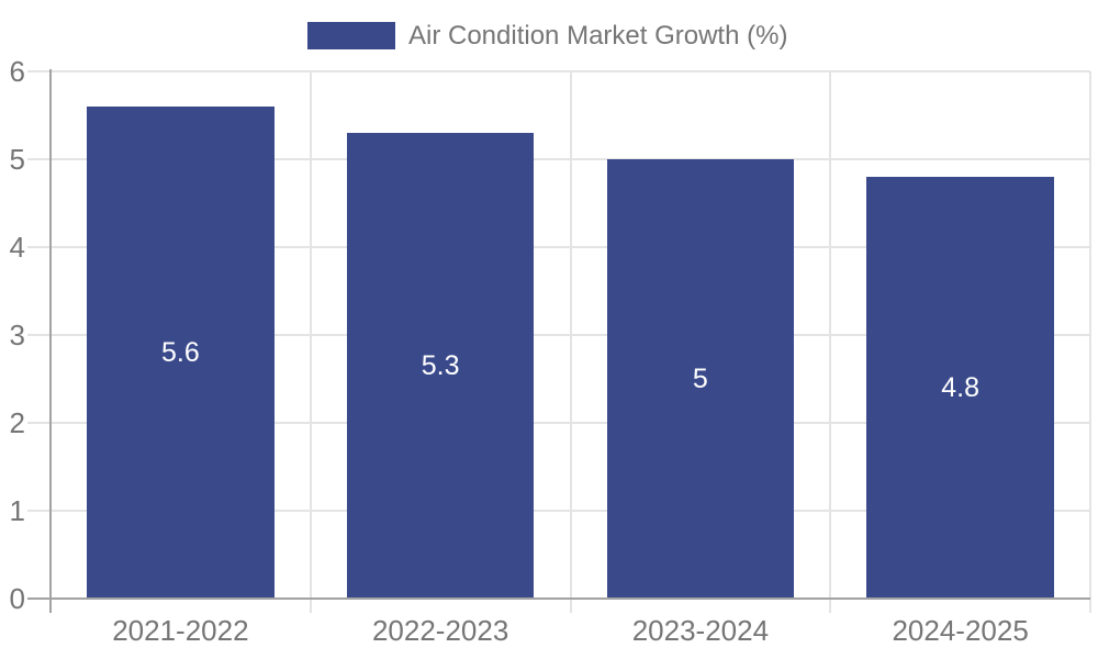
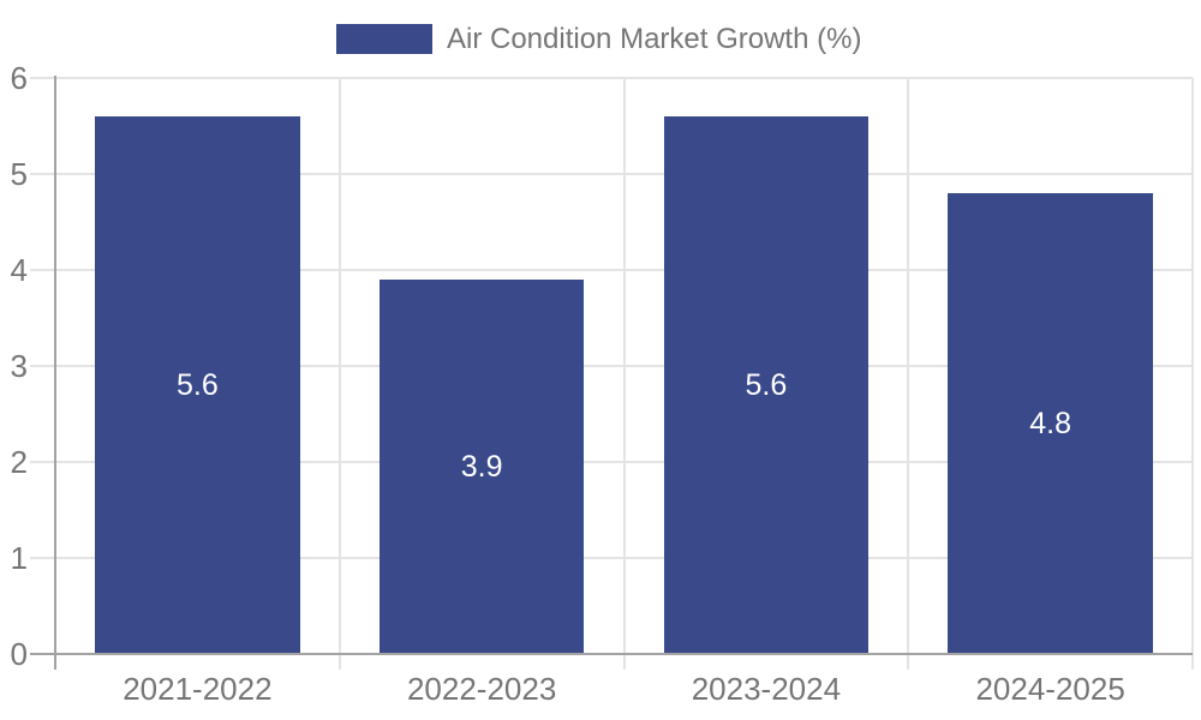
2022-2023: 5.3 -> 3.9
2023-2024: 5 -> 5.6
